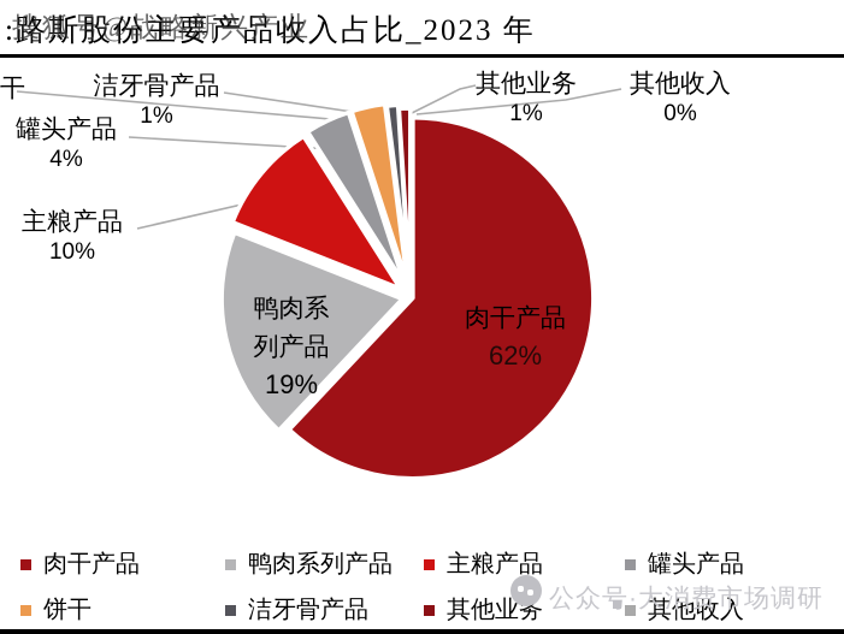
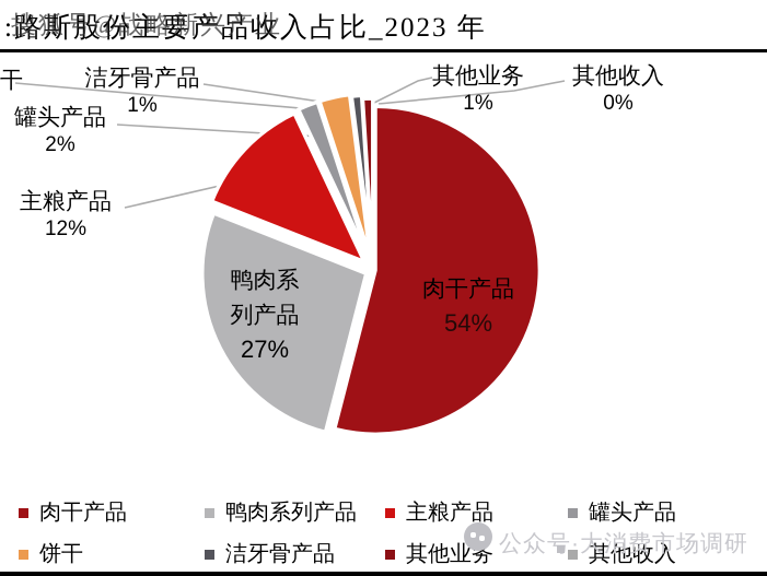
肉干产品: 62% -> 54%
鸭肉系列产品: 19% -> 27%
主粮产品: 10% -> 12%
罐头产品: 4% -> 2%
